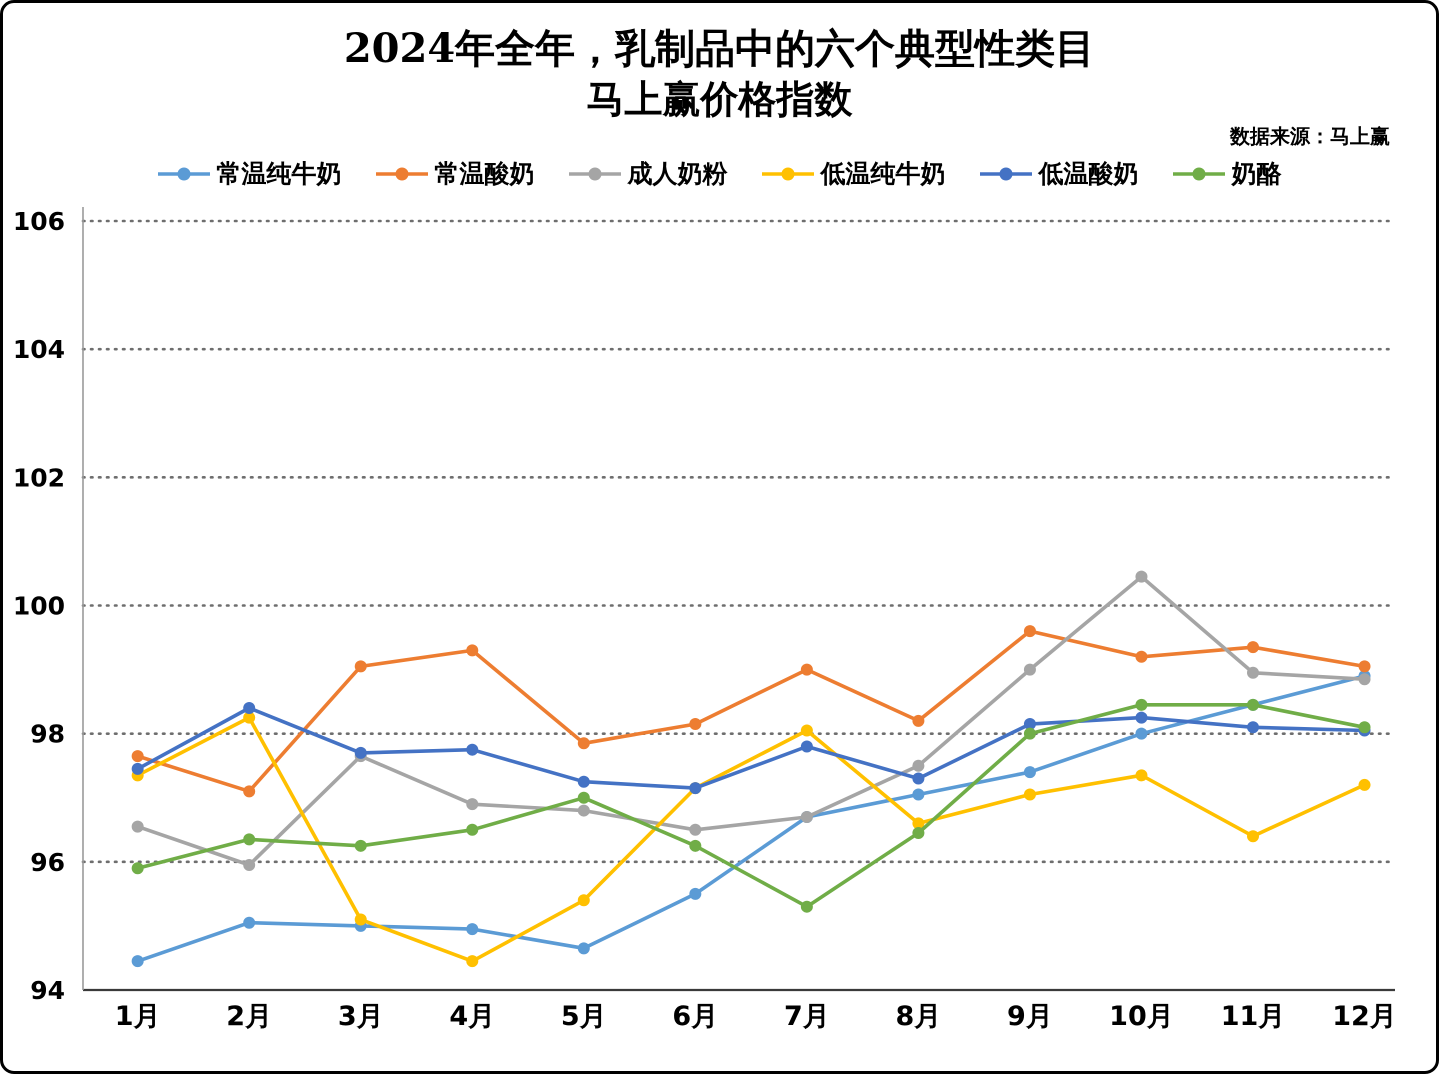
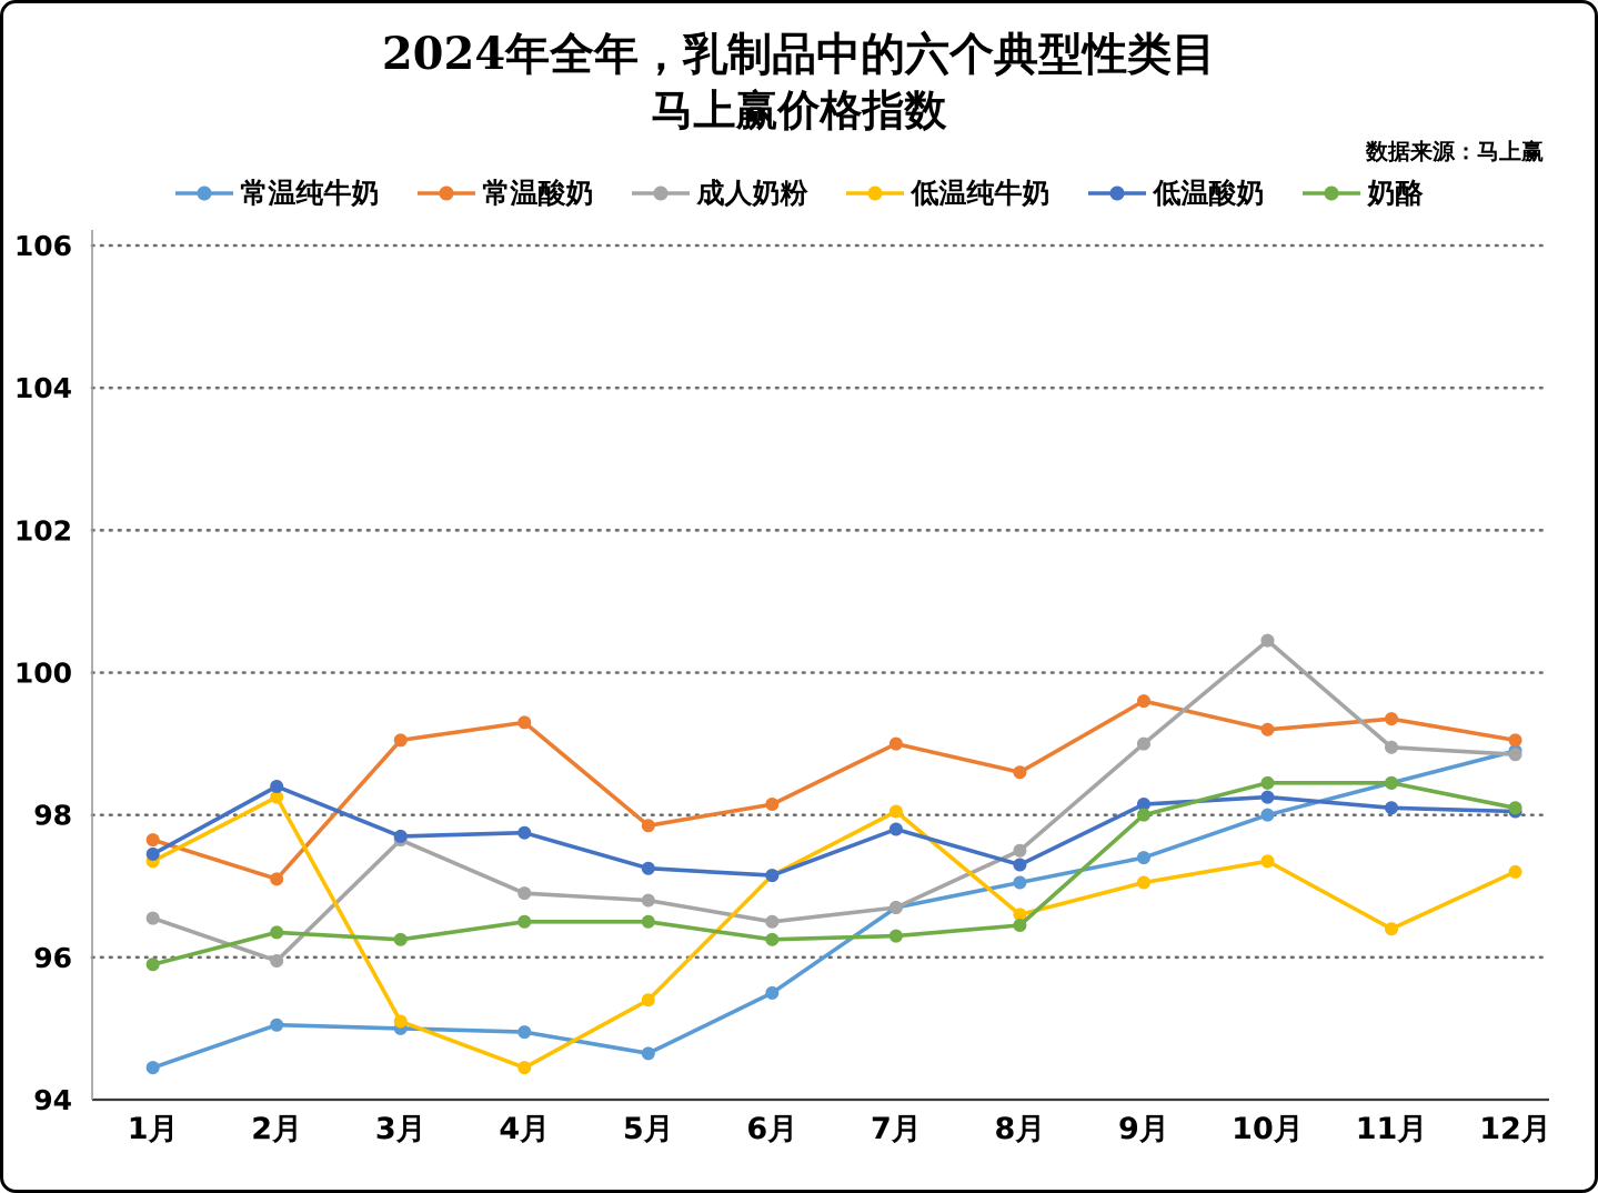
奶酪/5月: 97.0 -> 96.5
奶酪/7月: 95.3 -> 96.3
常温酸奶/8月: 98.2 -> 98.6
